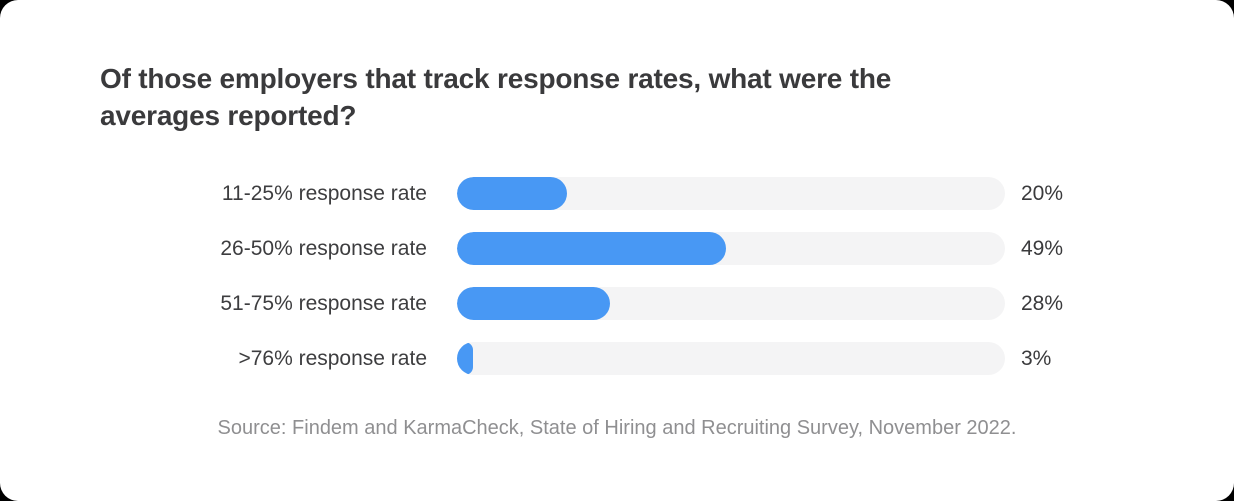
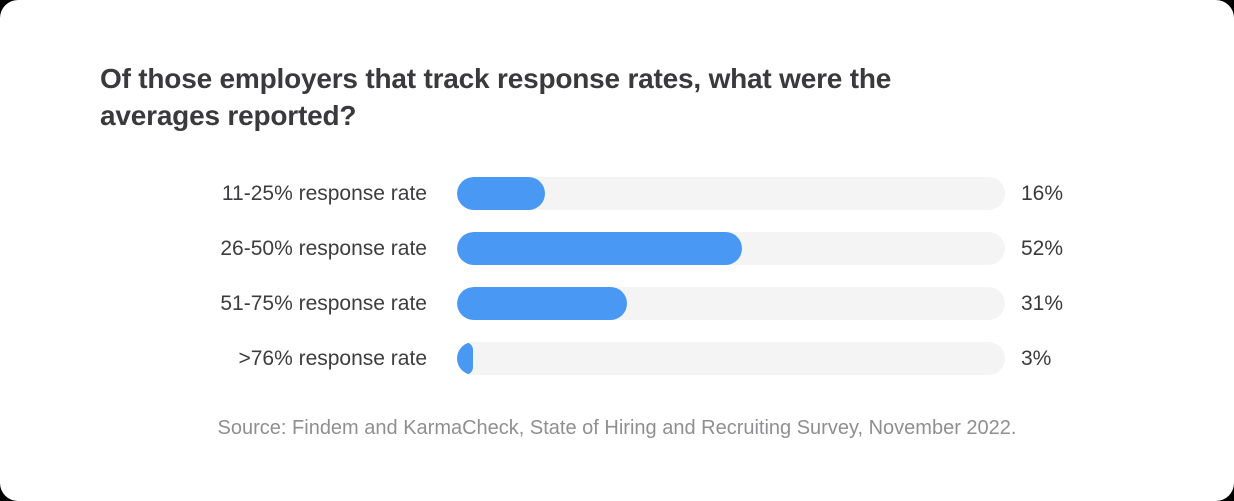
11-25% response rate: 20% -> 16%
26-50% response rate: 49% -> 52%
51-75% response rate: 28% -> 31%
